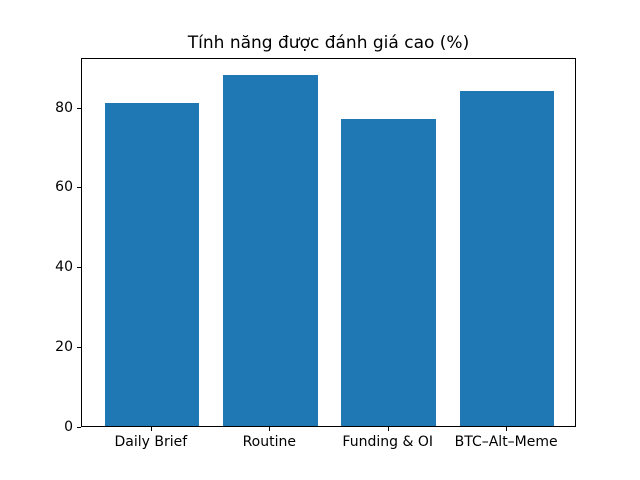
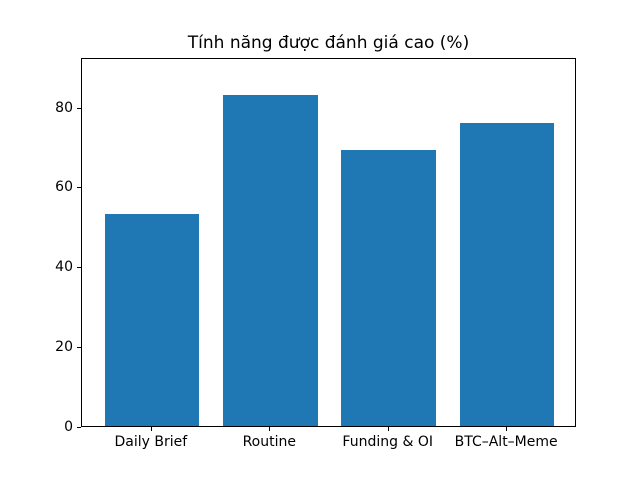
Daily Brief: 81 -> 53
Routine: 88 -> 83
Funding & OI: 77 -> 69
BTC–Alt–Meme: 84 -> 76
